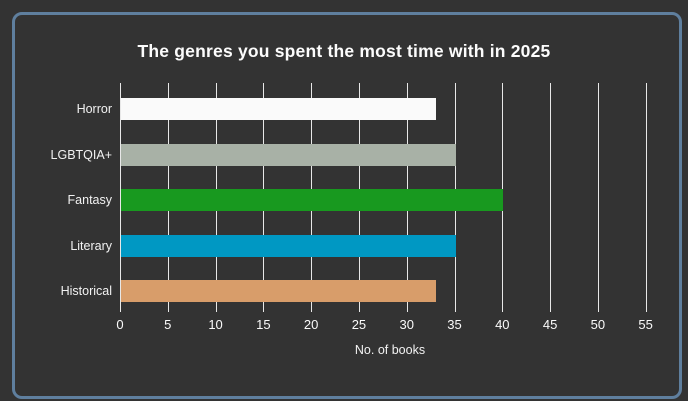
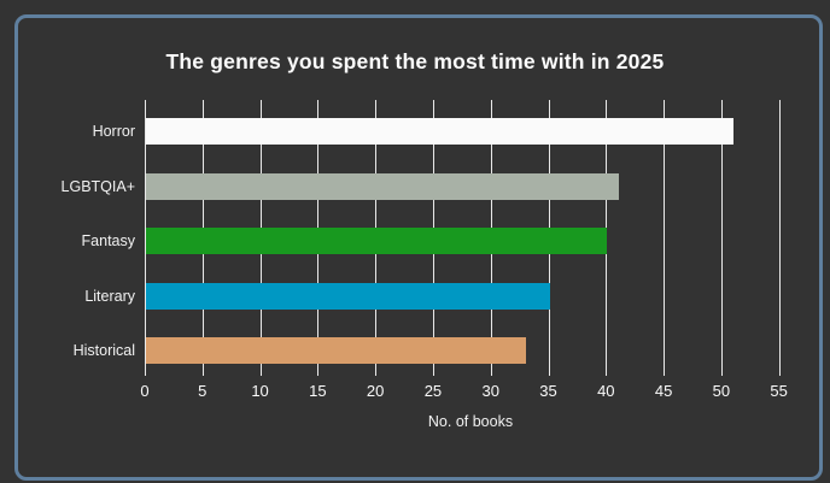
Horror: 33 -> 51
LGBTQIA+: 35 -> 41
